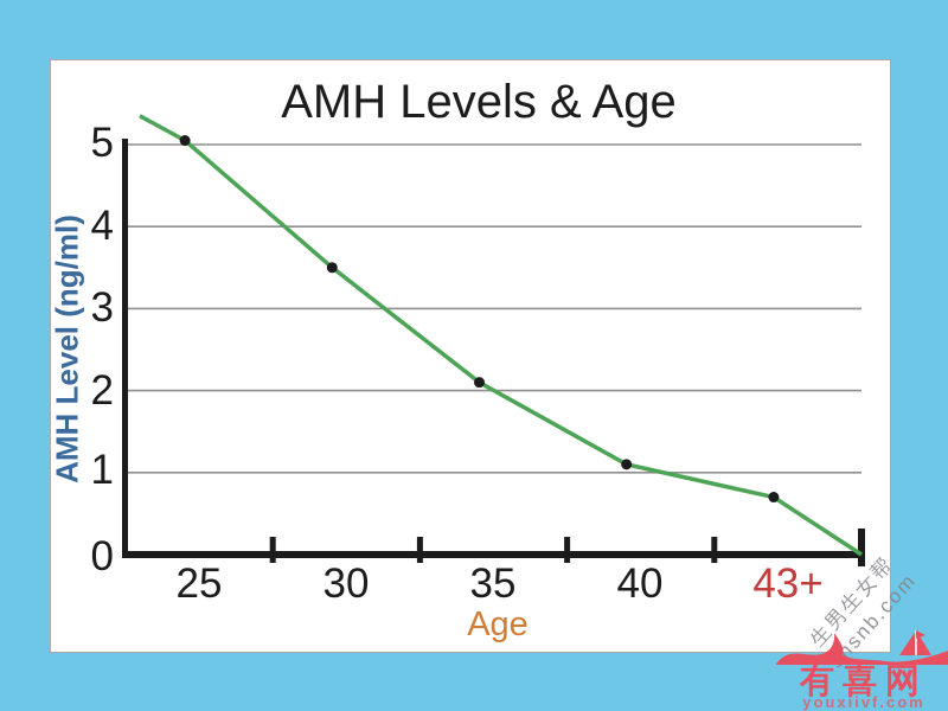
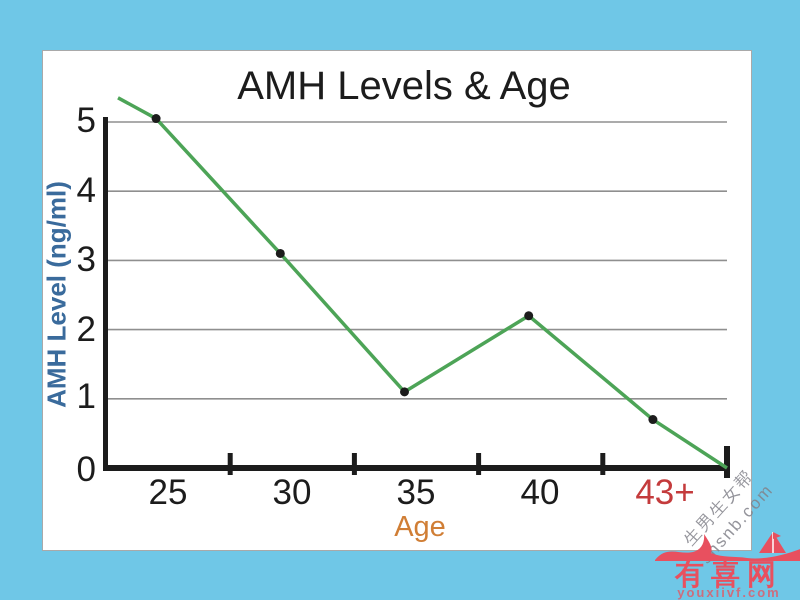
30: 3.5 -> 3.1
35: 2.1 -> 1.1
40: 1.1 -> 2.2
